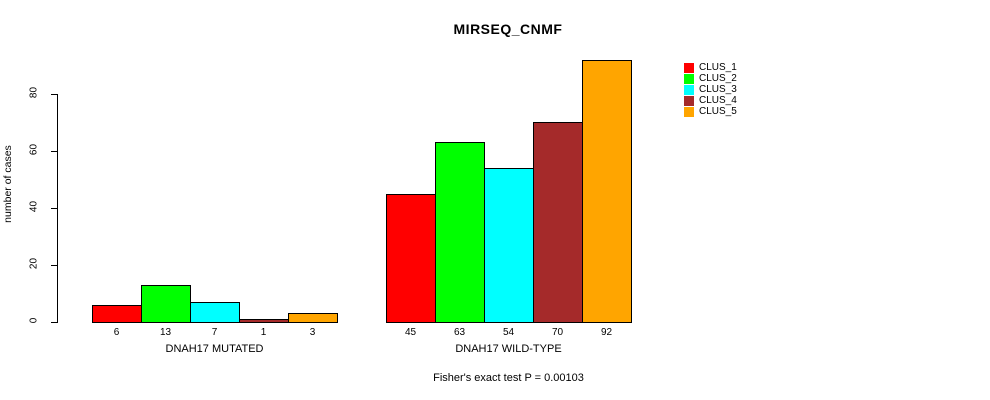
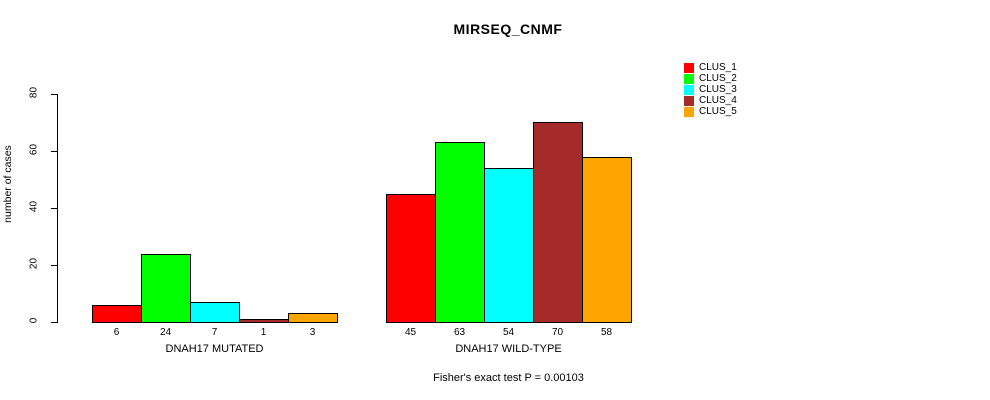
CLUS_2/DNAH17 MUTATED: 13 -> 24
CLUS_5/DNAH17 WILD-TYPE: 92 -> 58
